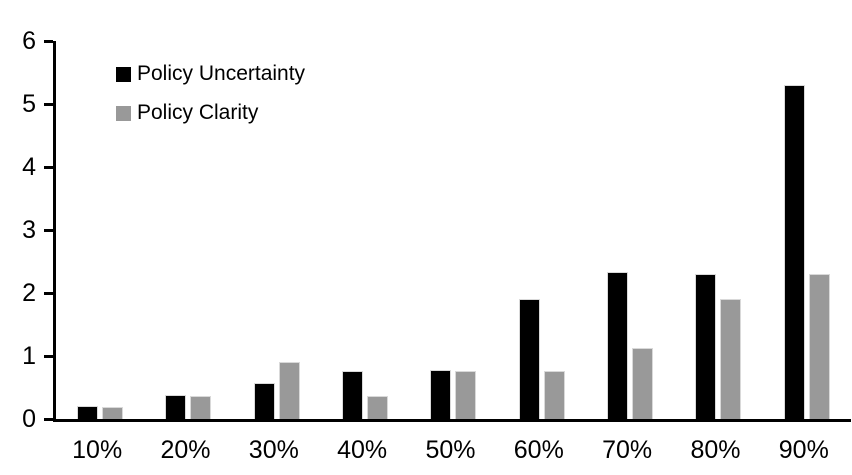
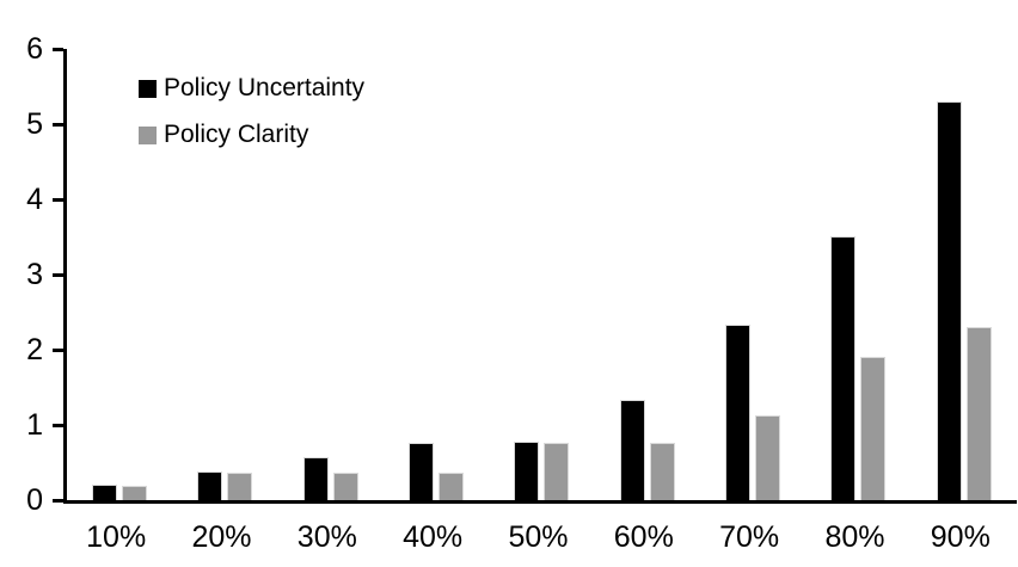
Policy Clarity/30%: 0.9 -> 0.4
Policy Uncertainty/60%: 1.9 -> 1.3
Policy Uncertainty/80%: 2.3 -> 3.5
